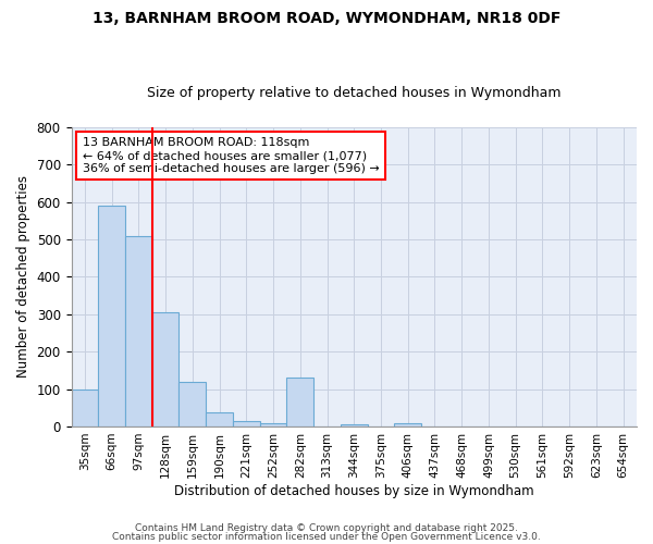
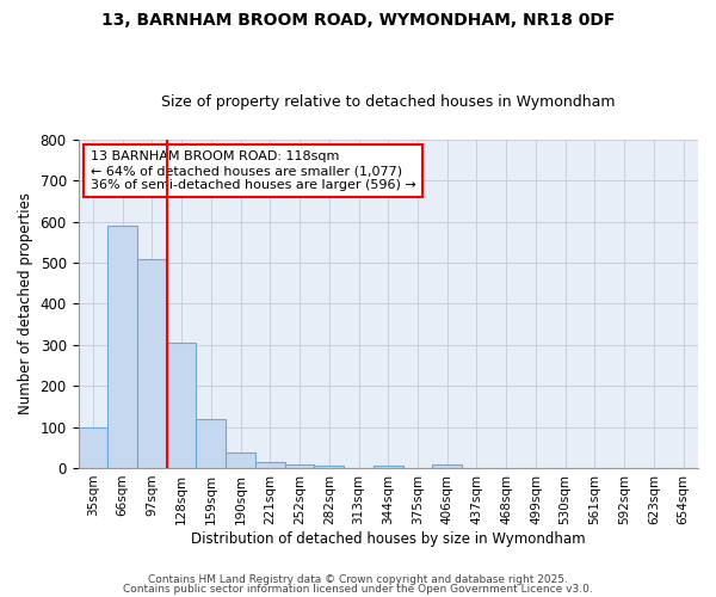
282sqm: 130 -> 6
